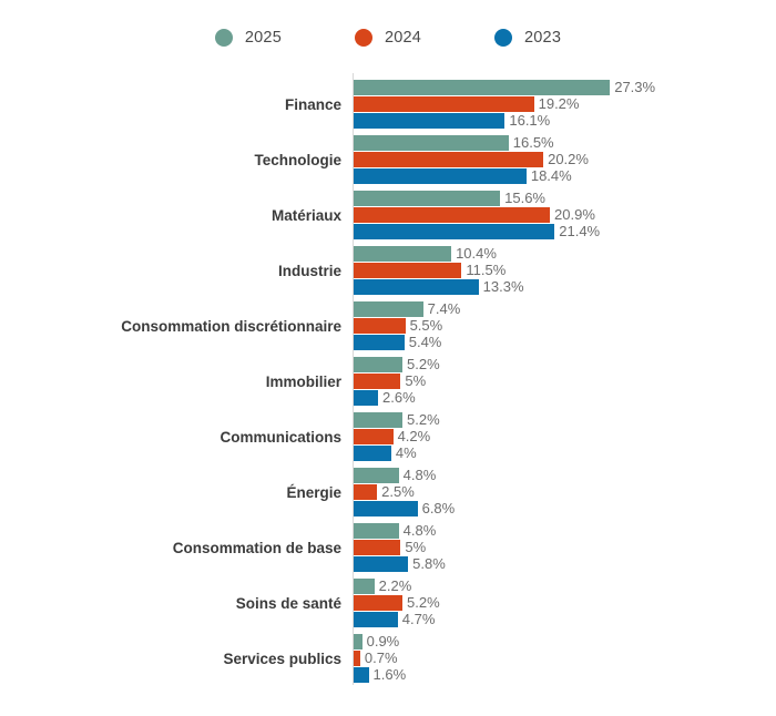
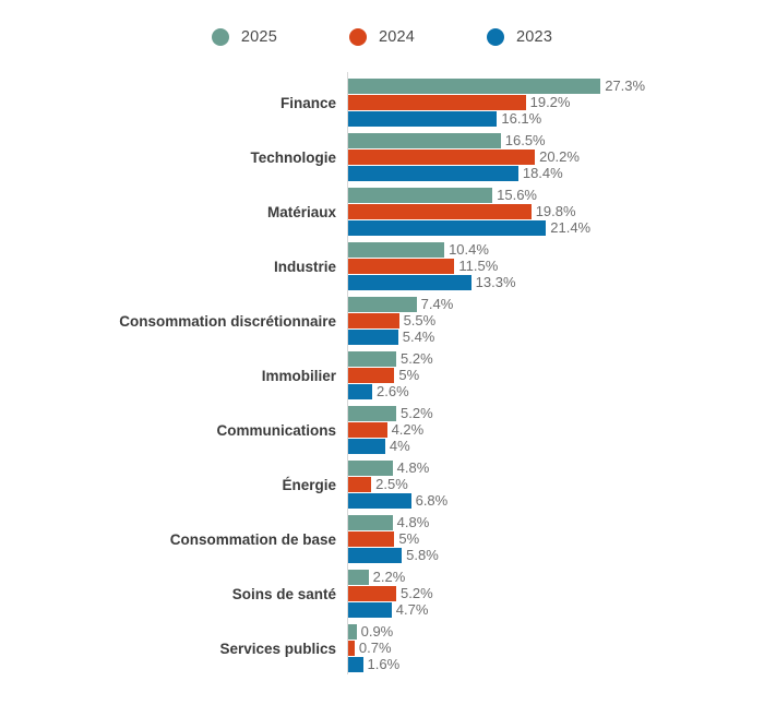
2024/Matériaux: 20.9% -> 19.8%
